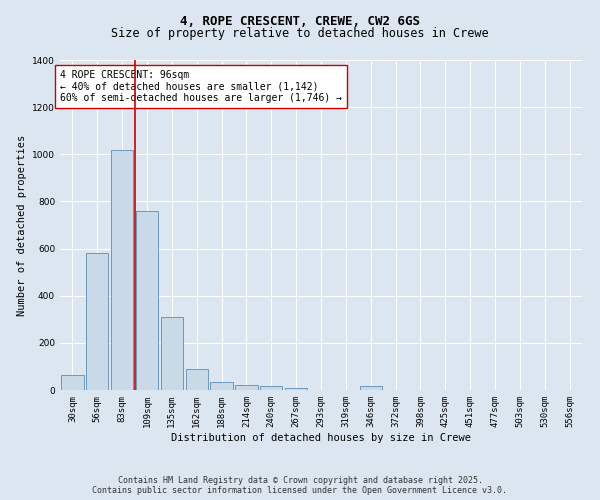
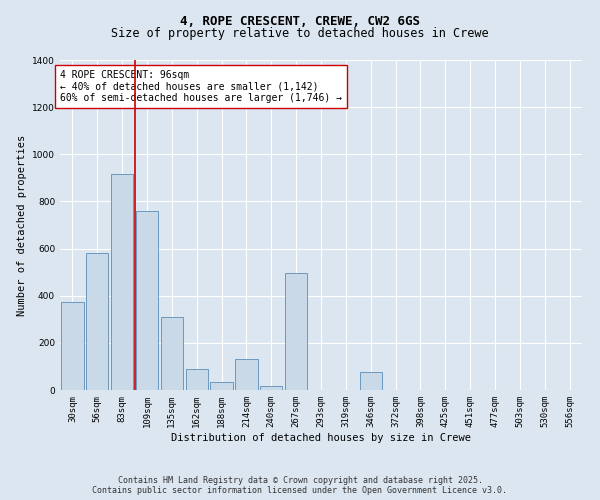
30sqm: 65 -> 375
83sqm: 1020 -> 915
214sqm: 20 -> 130
267sqm: 10 -> 495
346sqm: 15 -> 75
